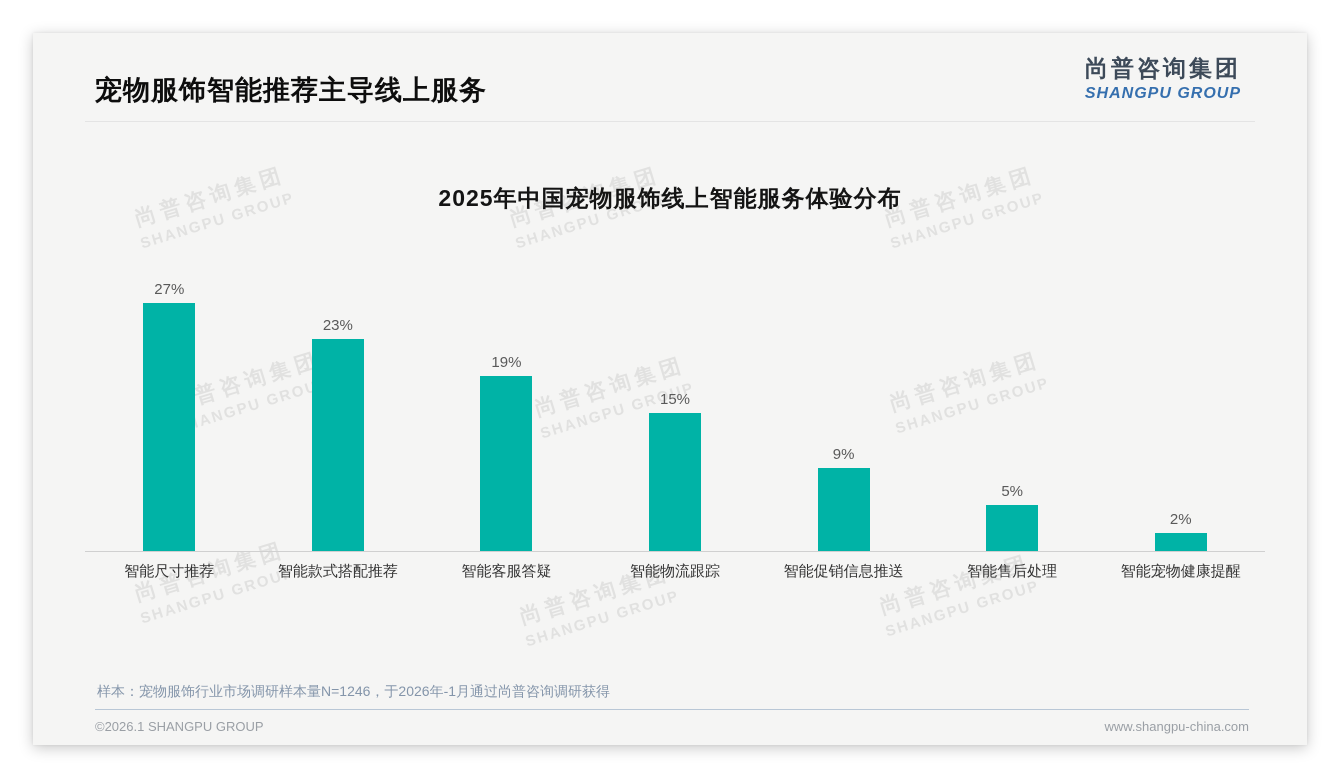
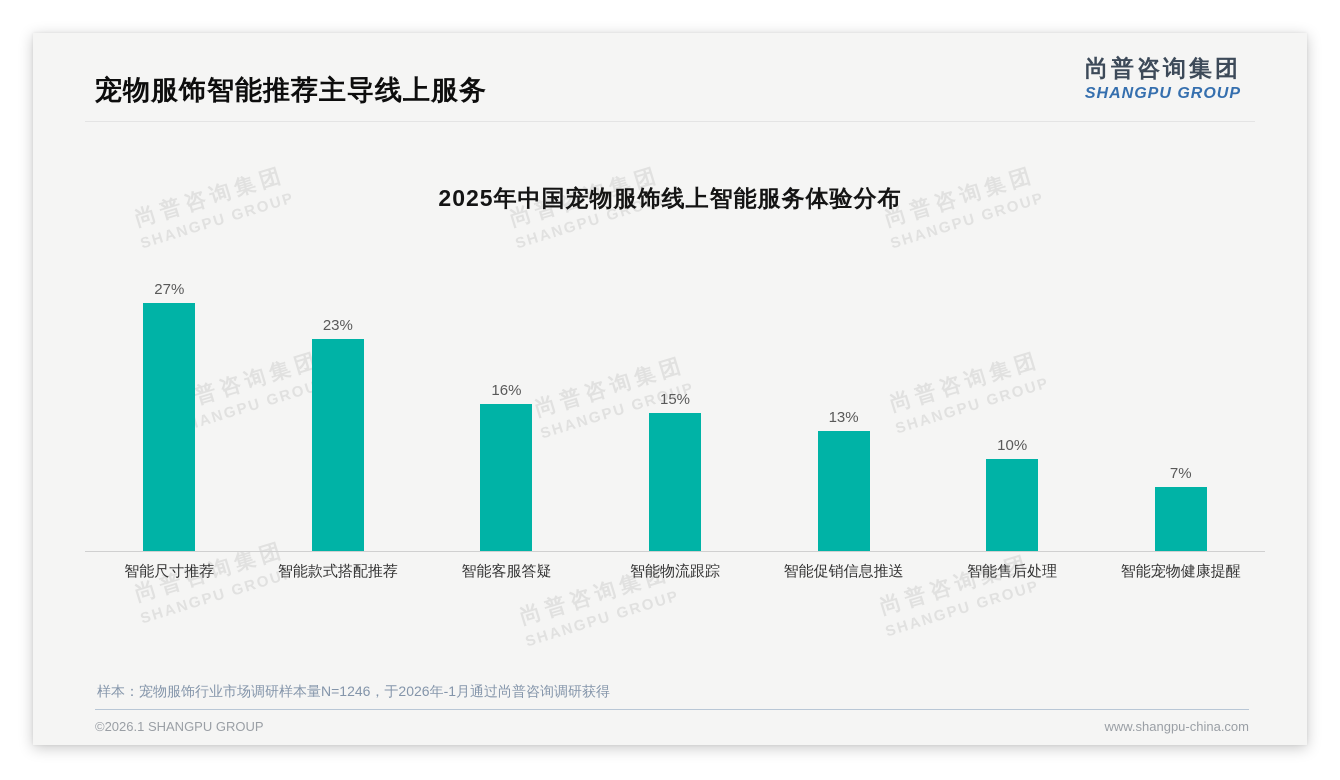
智能客服答疑: 19% -> 16%
智能促销信息推送: 9% -> 13%
智能售后处理: 5% -> 10%
智能宠物健康提醒: 2% -> 7%
